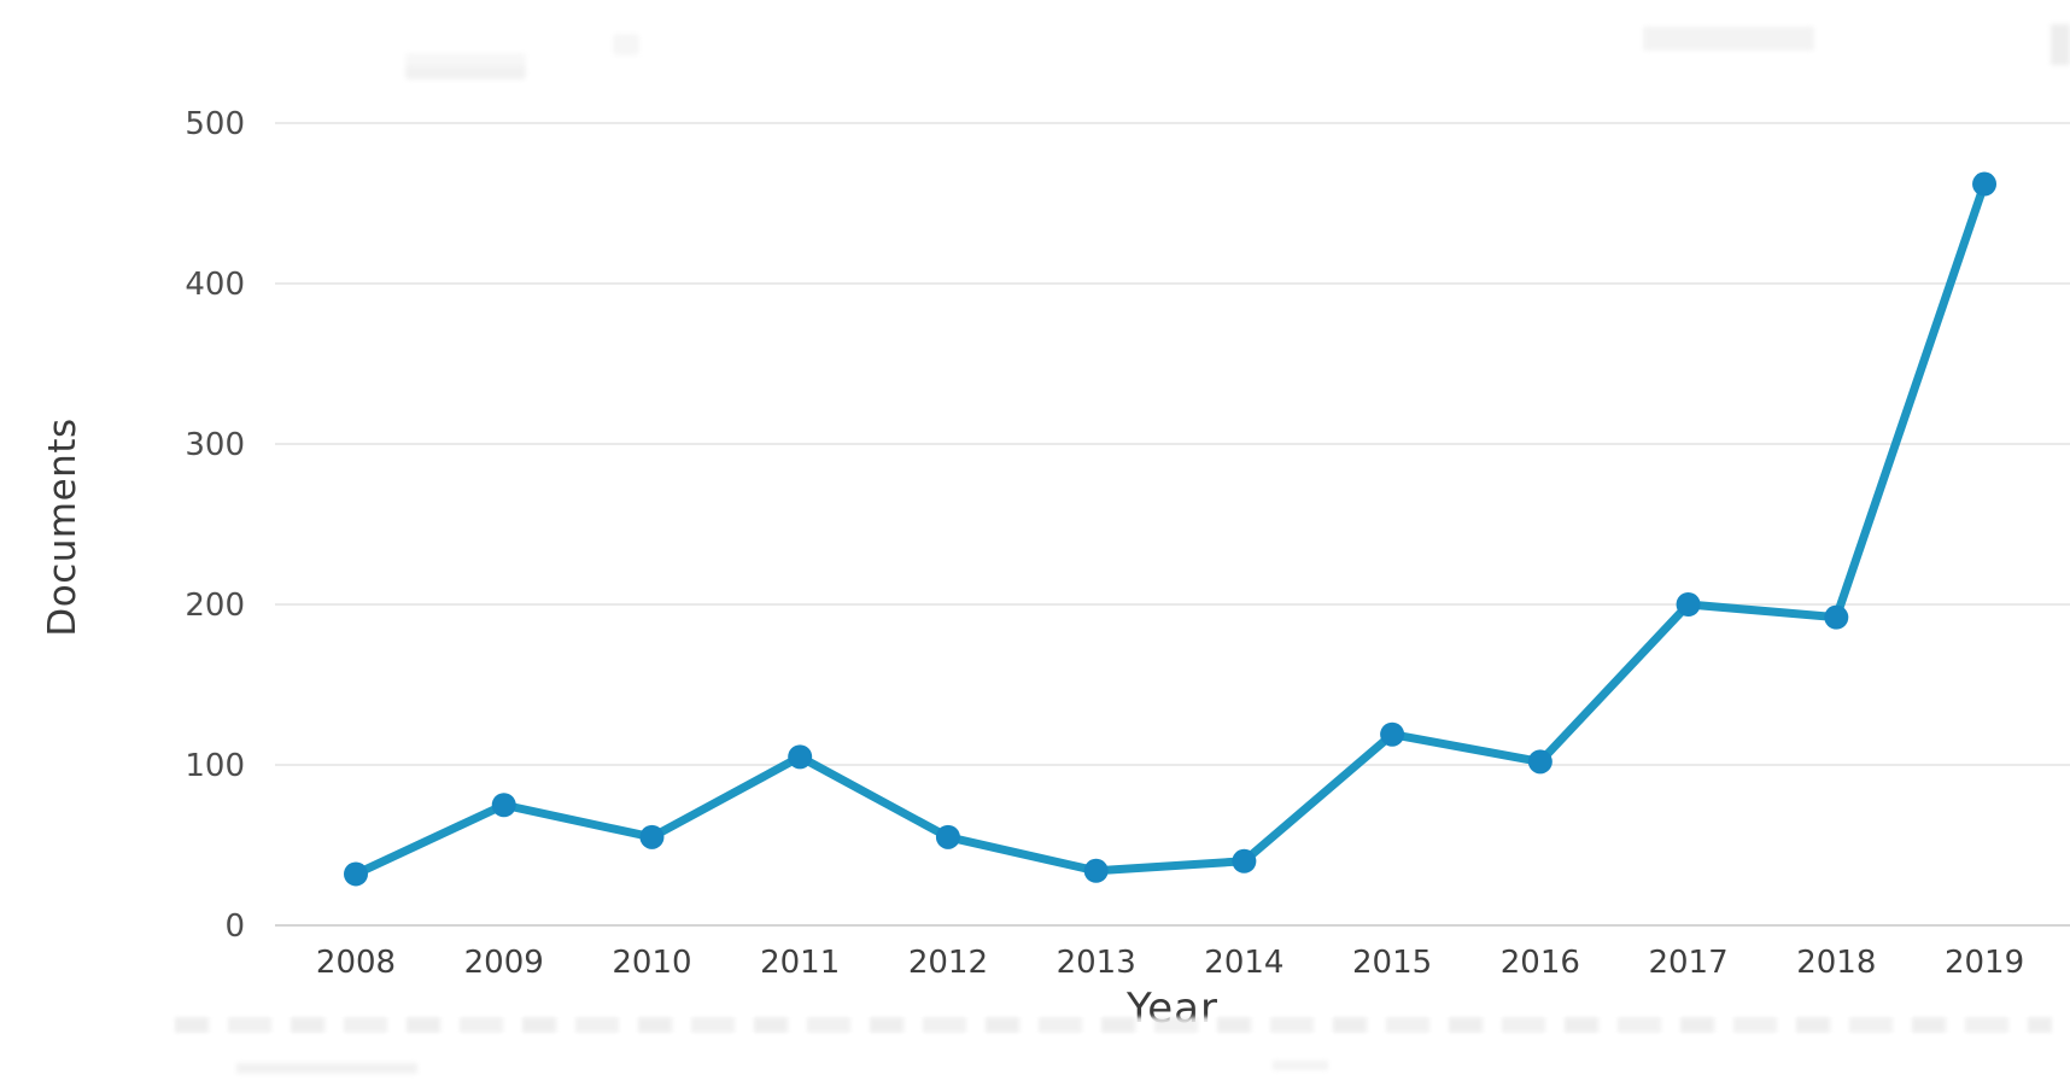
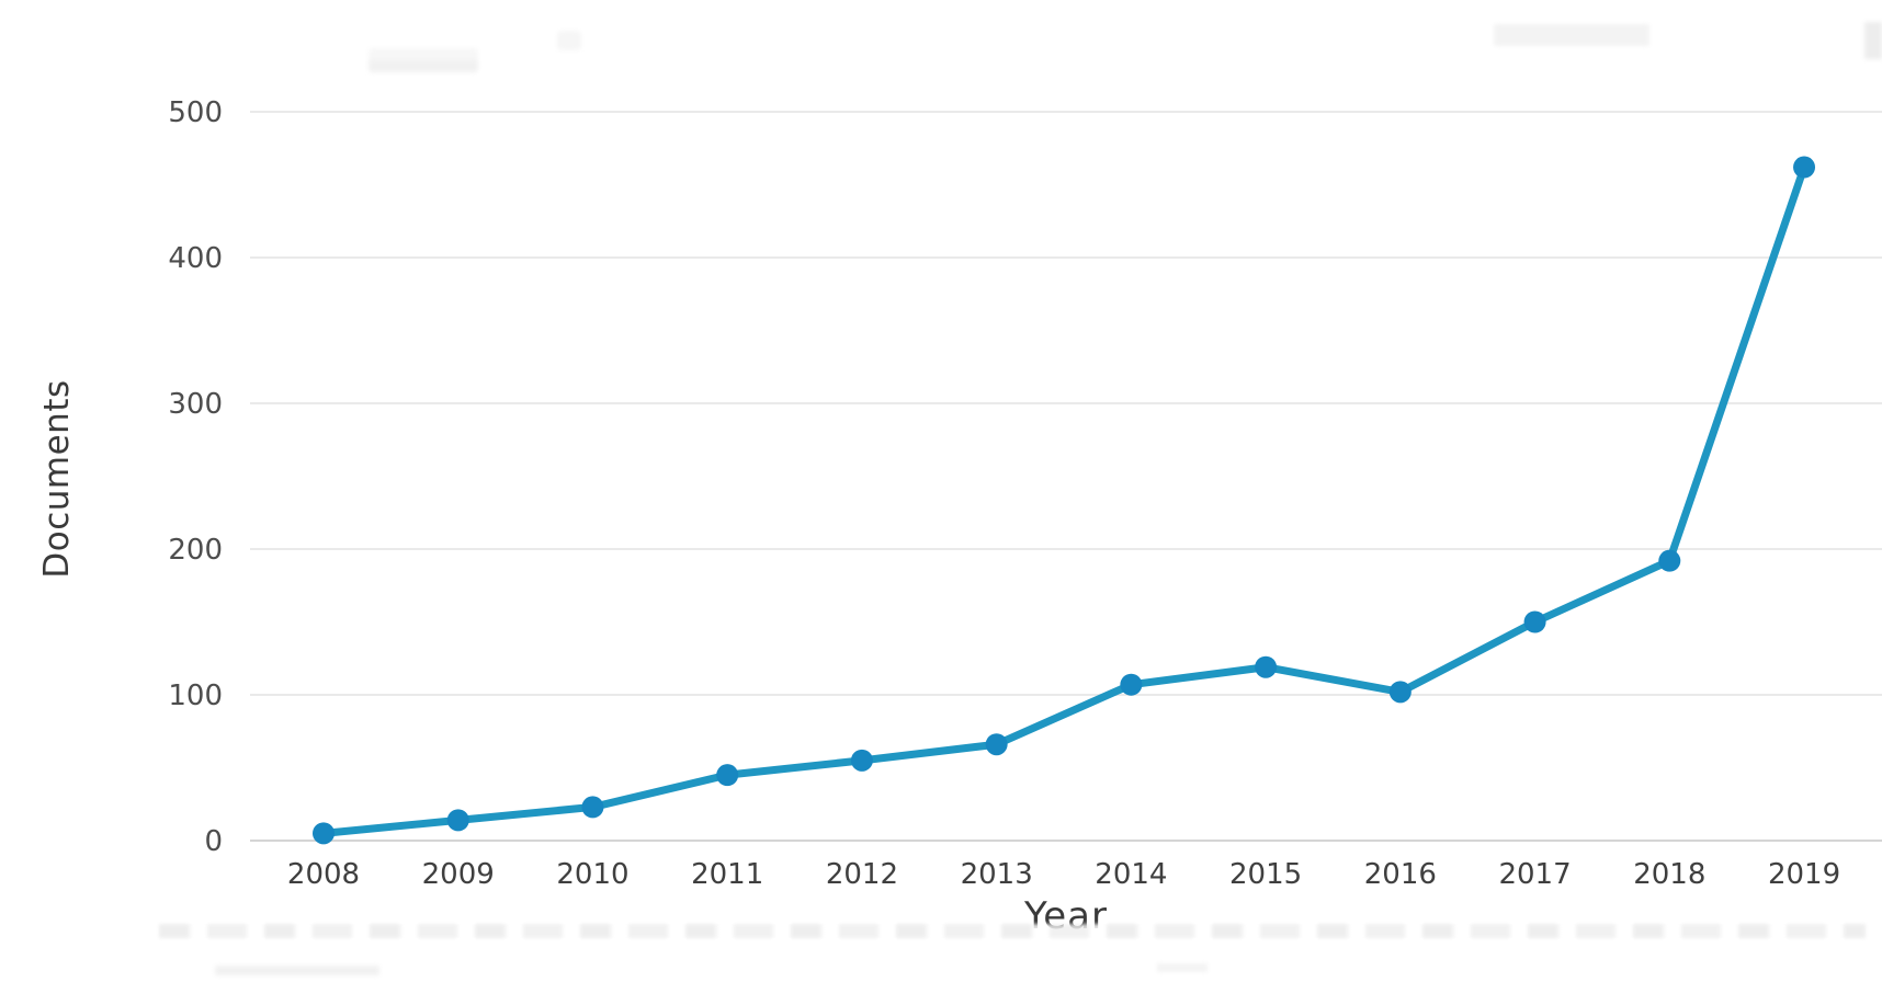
2008: 32 -> 5
2009: 75 -> 14
2010: 55 -> 23
2011: 105 -> 45
2013: 34 -> 66
2014: 40 -> 107
2017: 200 -> 150
